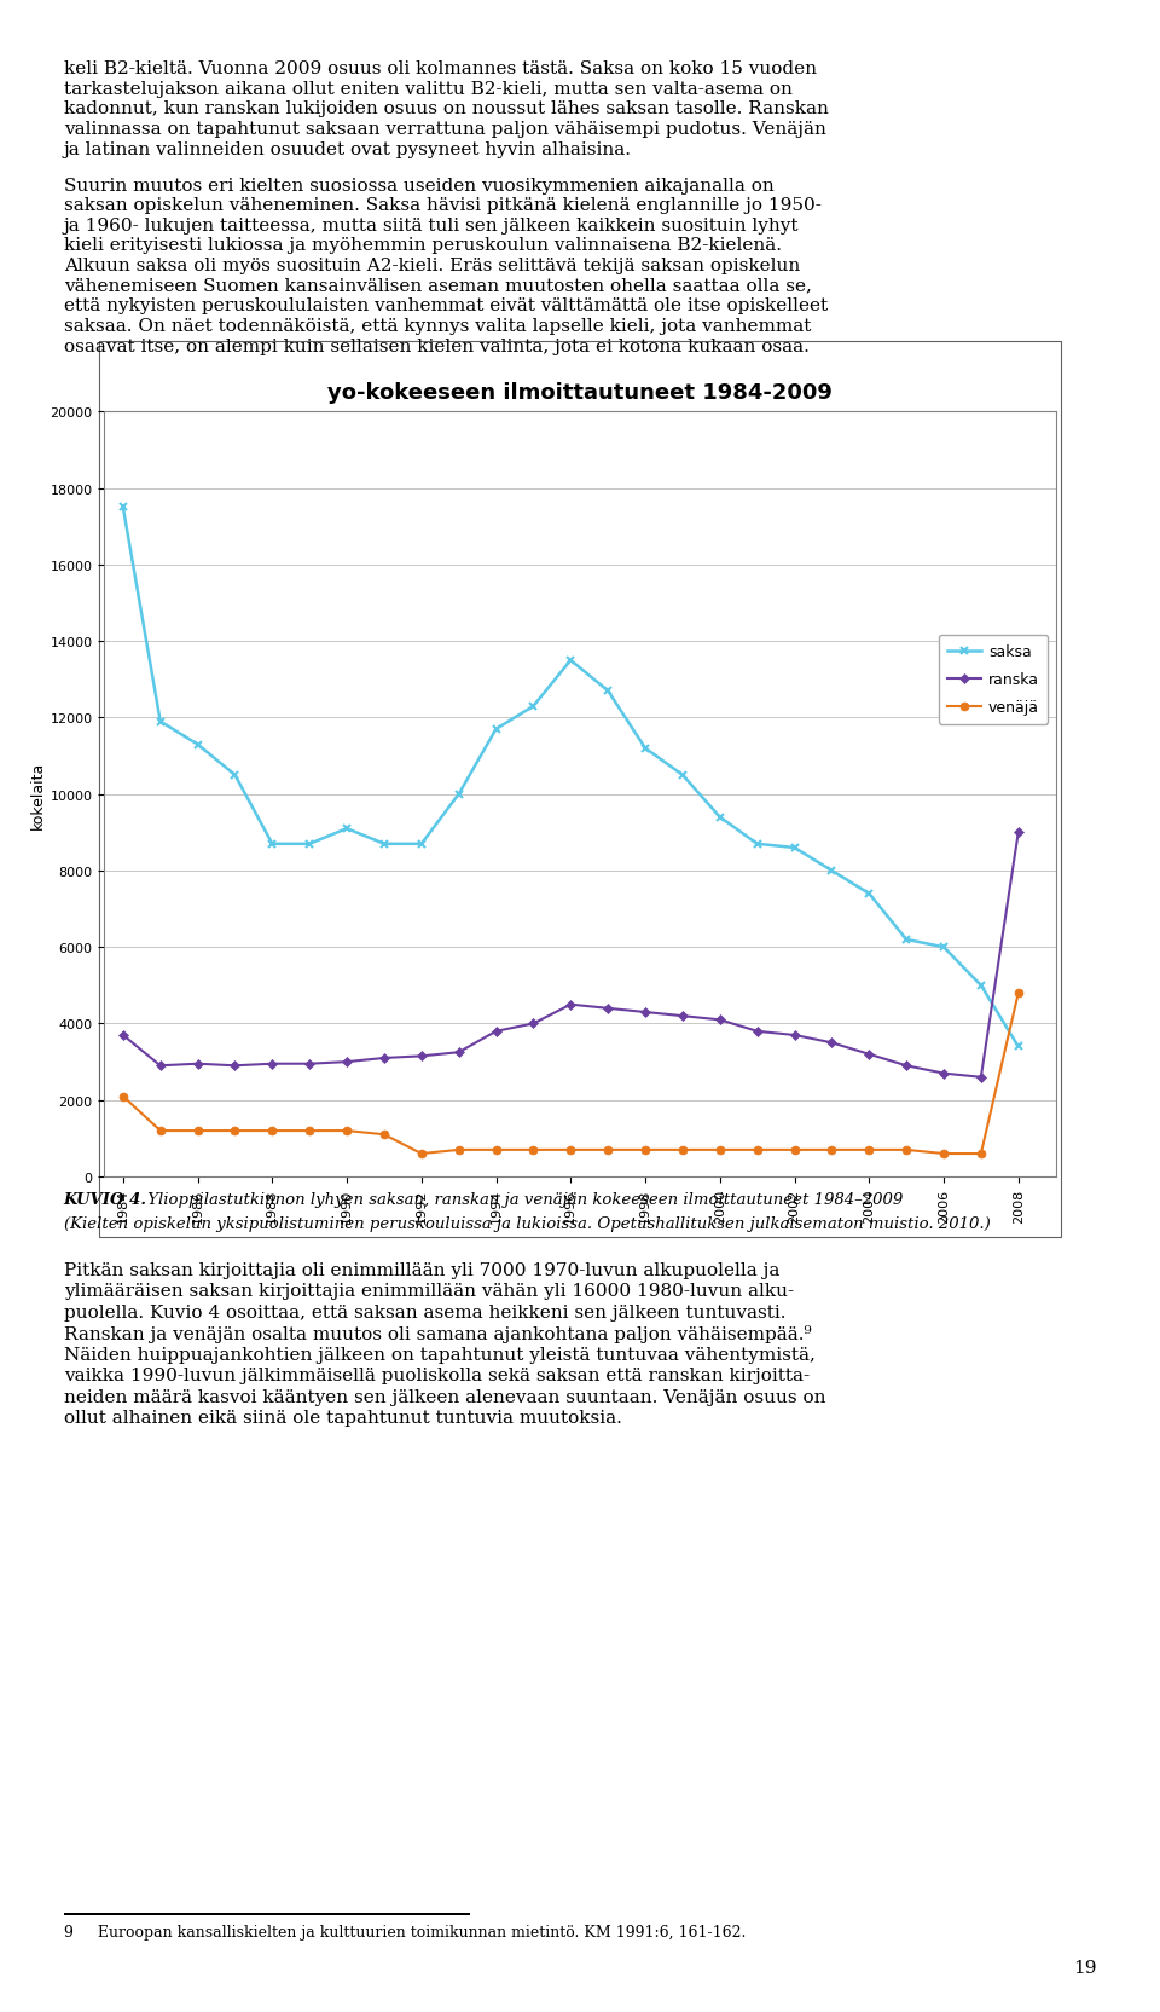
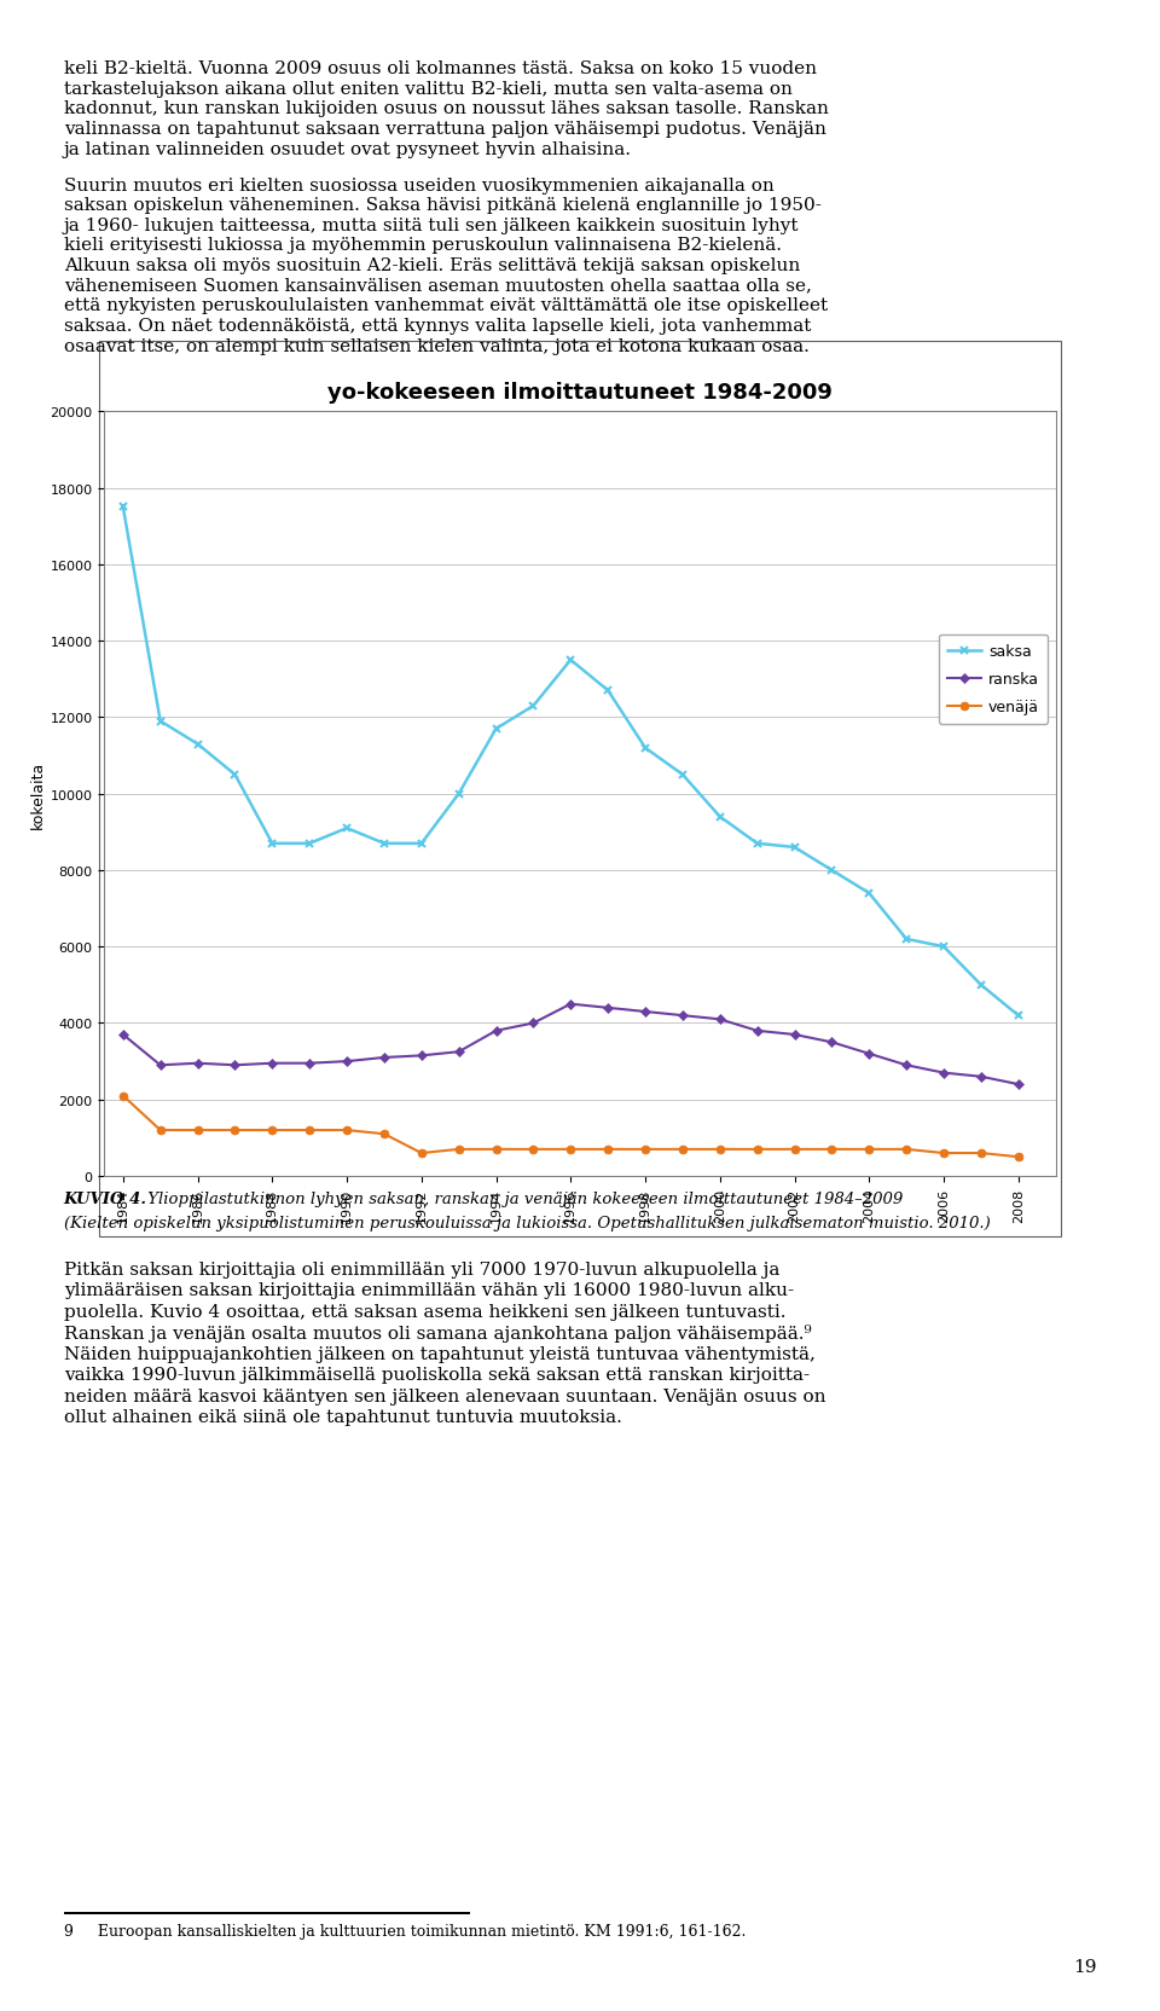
saksa/2008: 3400 -> 4200
ranska/2008: 9000 -> 2400
venäjä/2008: 4800 -> 500
